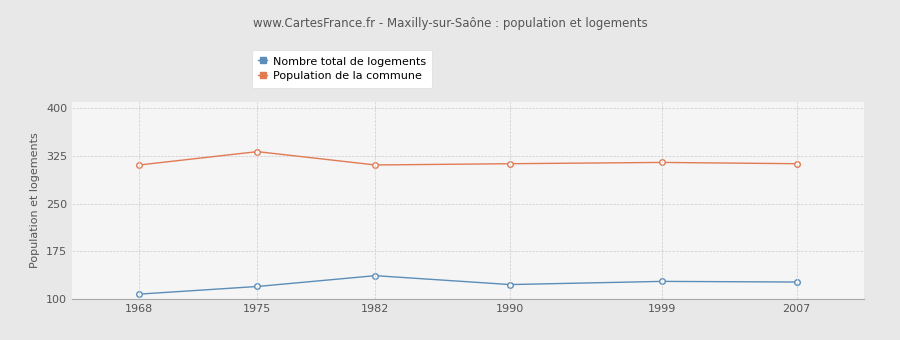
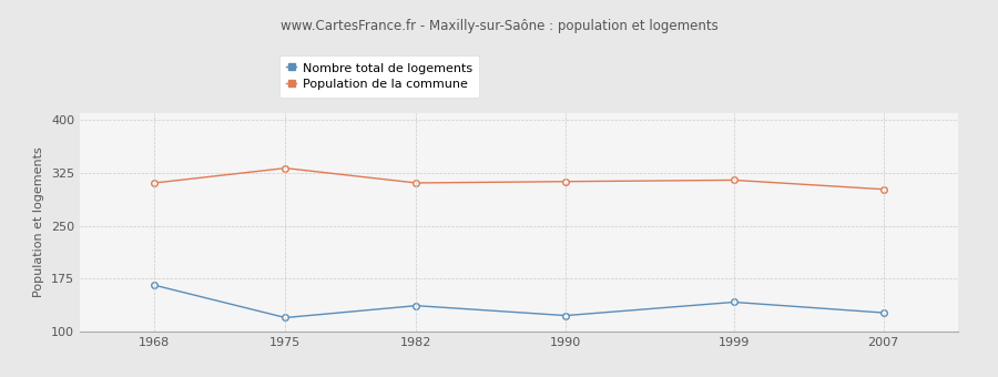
Nombre total de logements/1968: 108 -> 166
Nombre total de logements/1999: 128 -> 142
Population de la commune/2007: 313 -> 302
